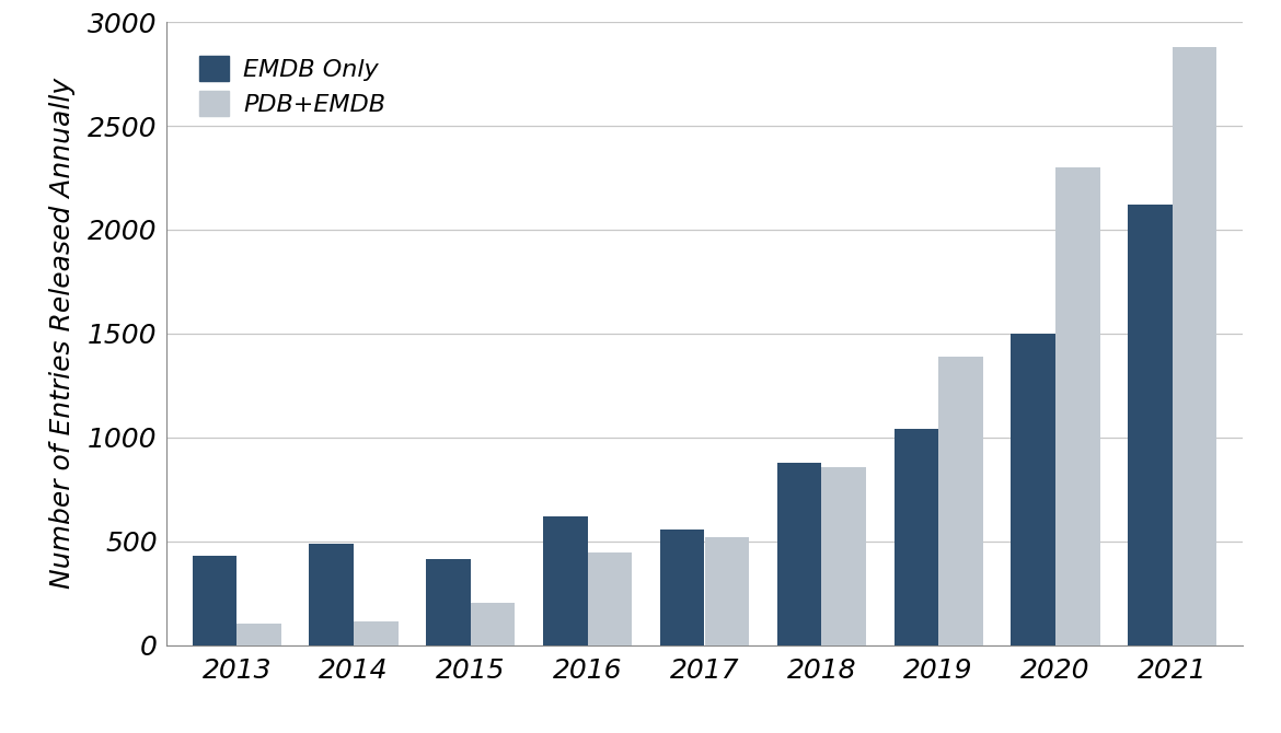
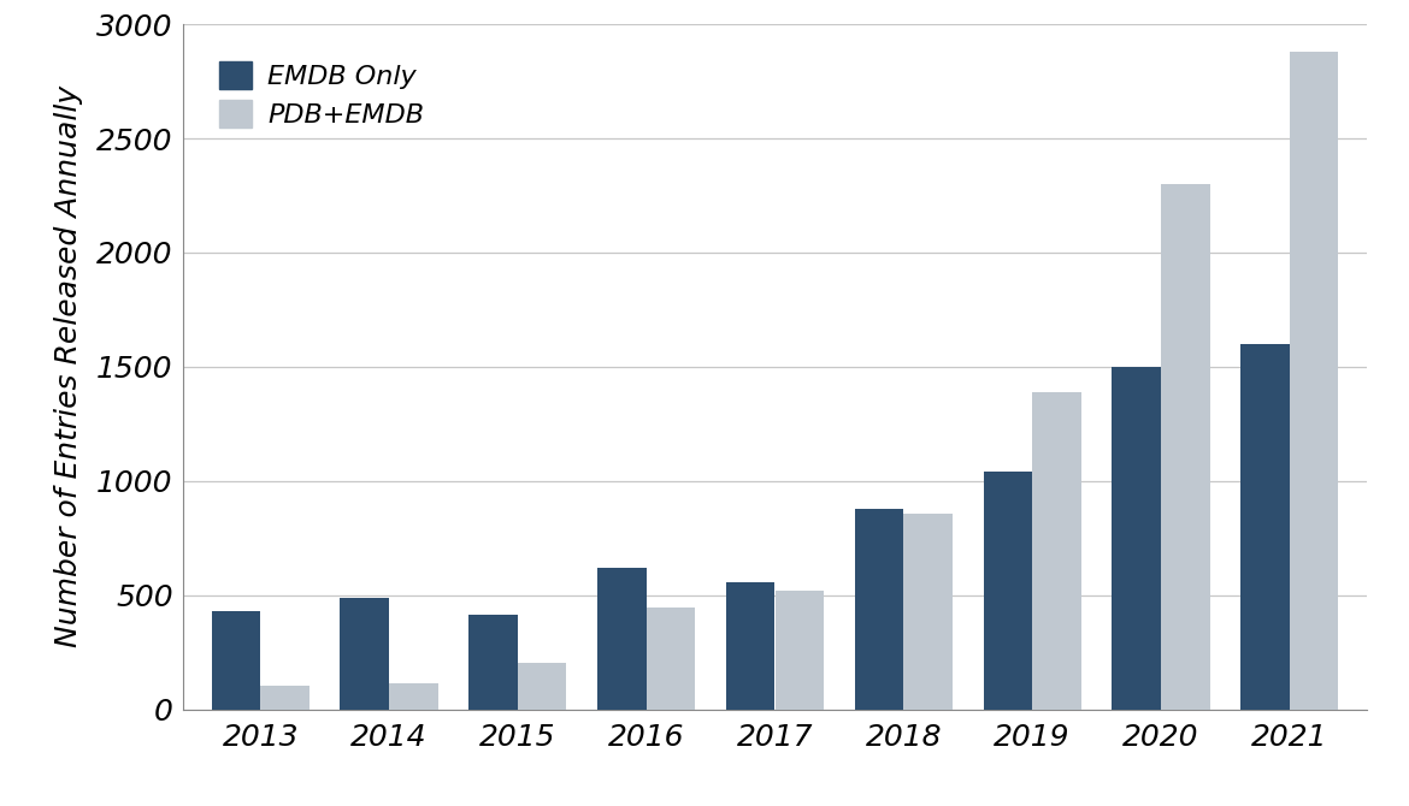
EMDB Only/2021: 2120 -> 1600
